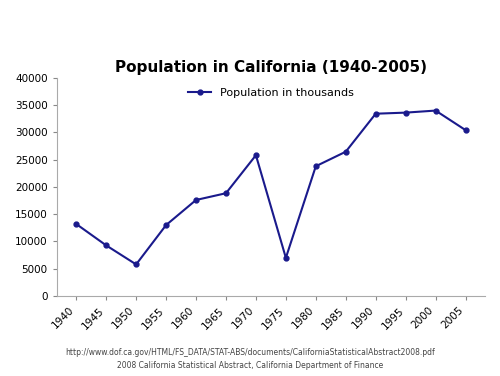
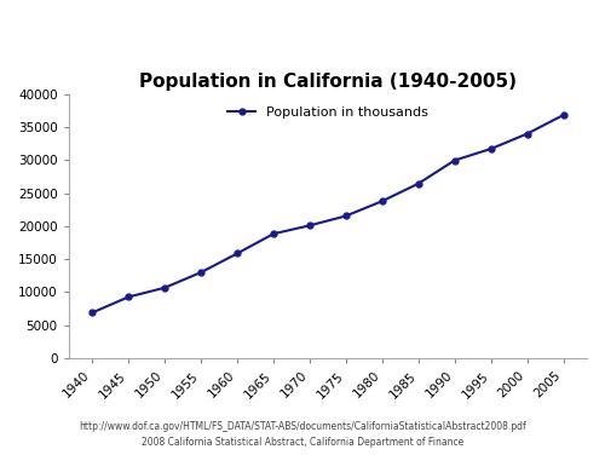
1940: 13200 -> 6900
1950: 5800 -> 10700
1960: 17600 -> 15900
1970: 25800 -> 20100
1975: 7000 -> 21500
1990: 33400 -> 30000
1995: 33600 -> 31700
2005: 30400 -> 36800
